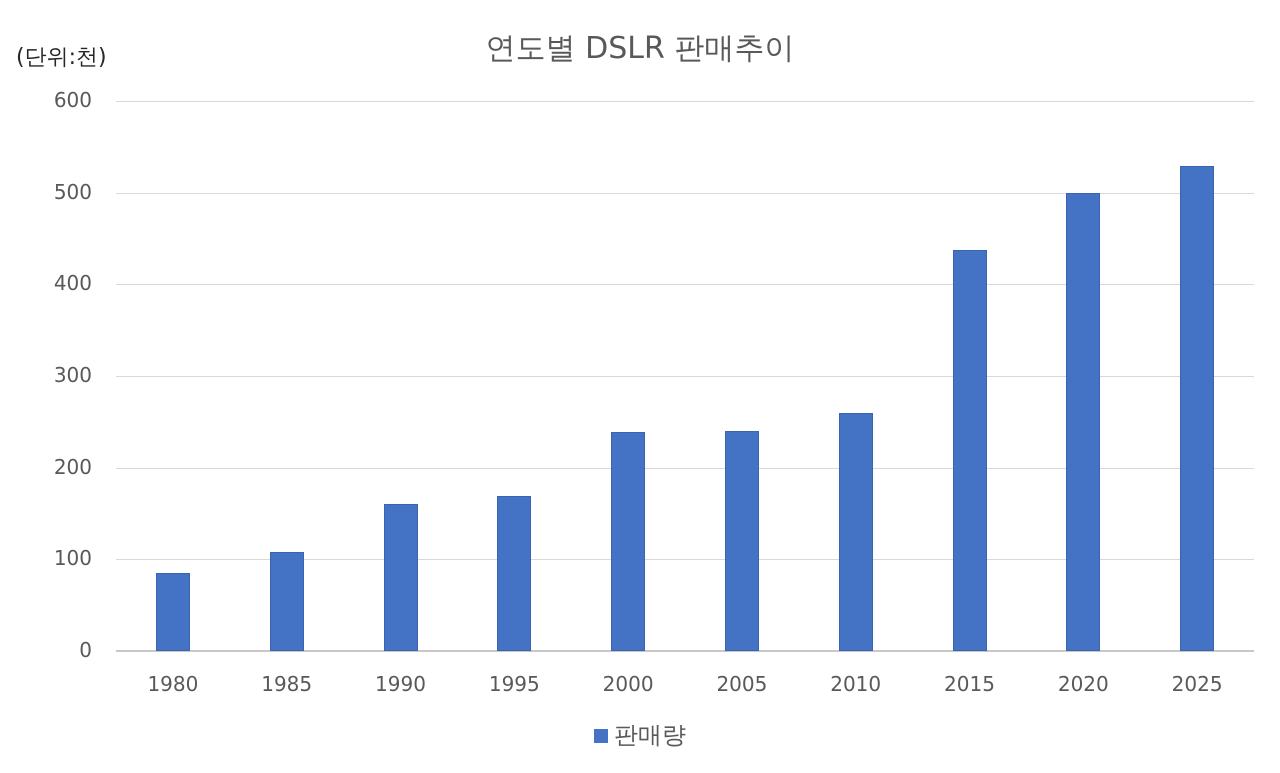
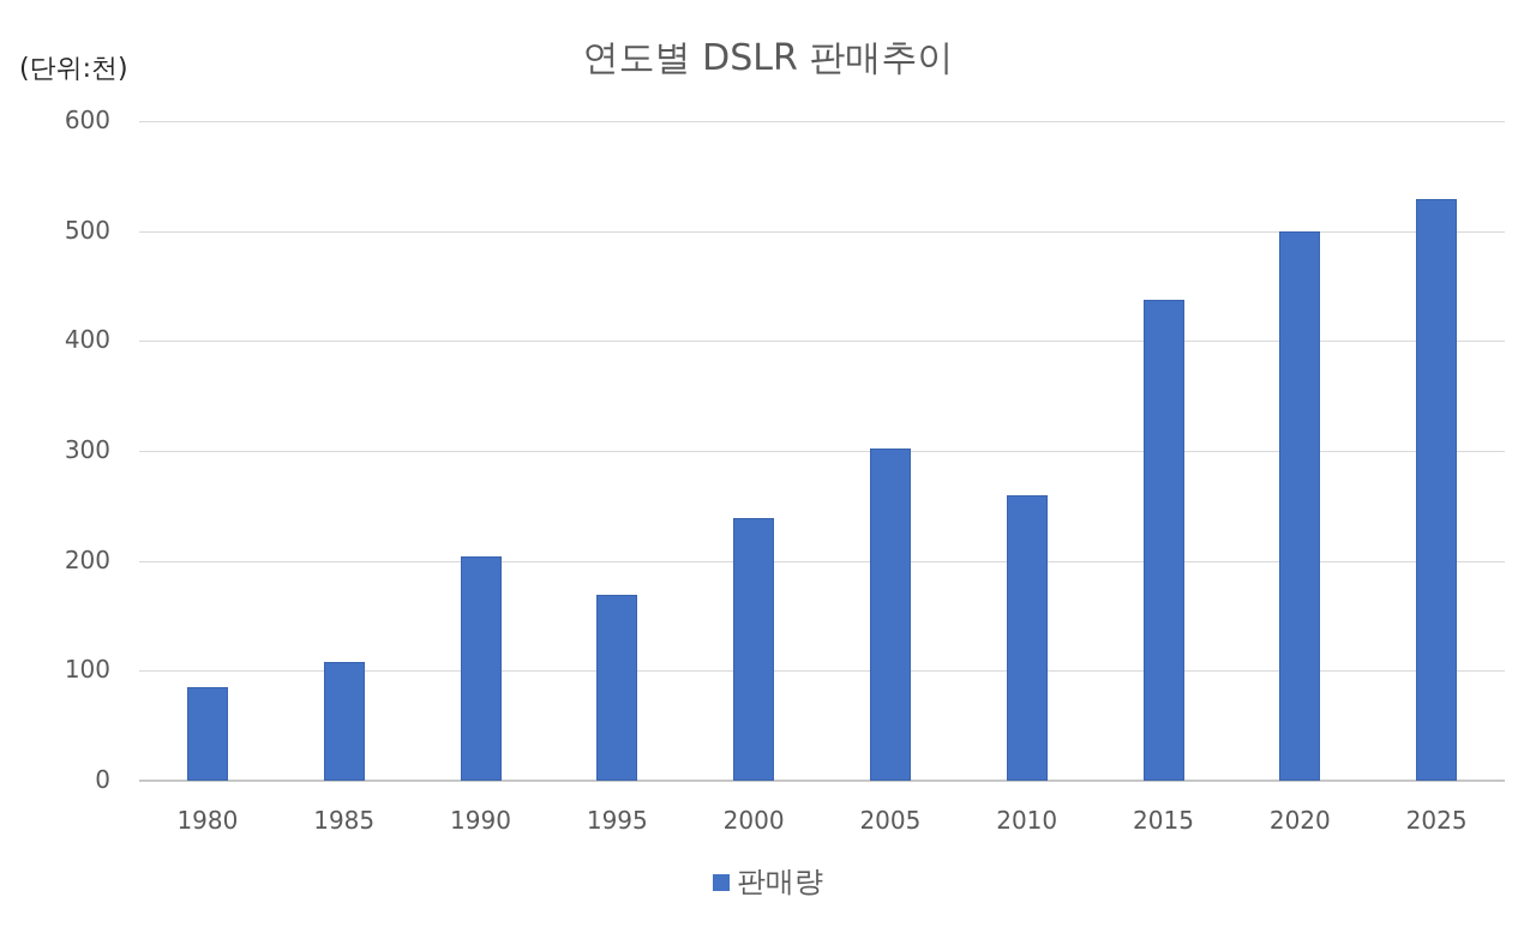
1990: 160 -> 200
2005: 240 -> 300
